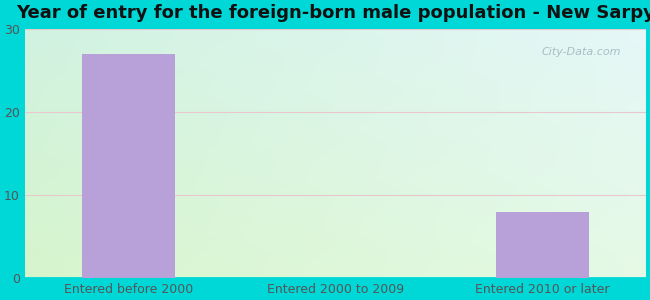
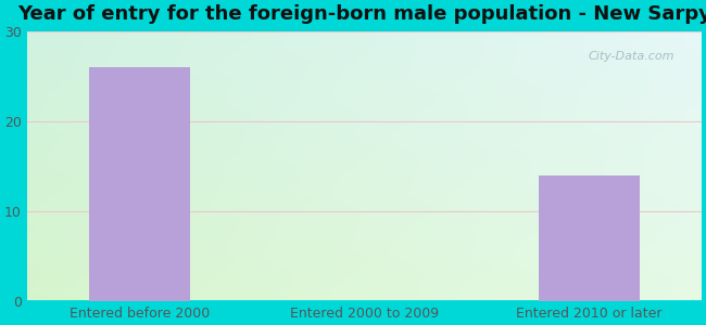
Entered before 2000: 27 -> 26
Entered 2010 or later: 8 -> 14
